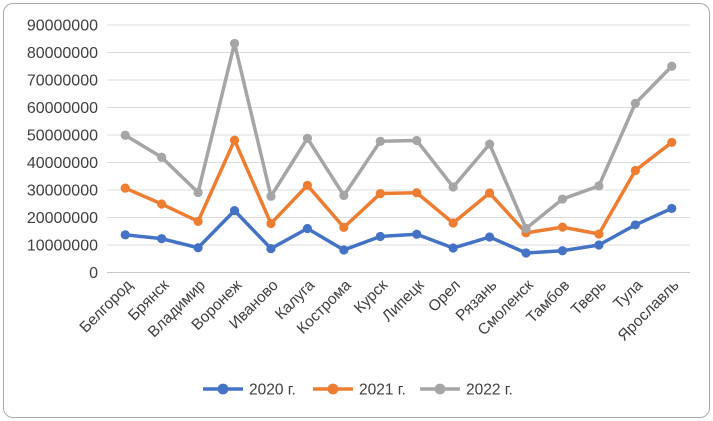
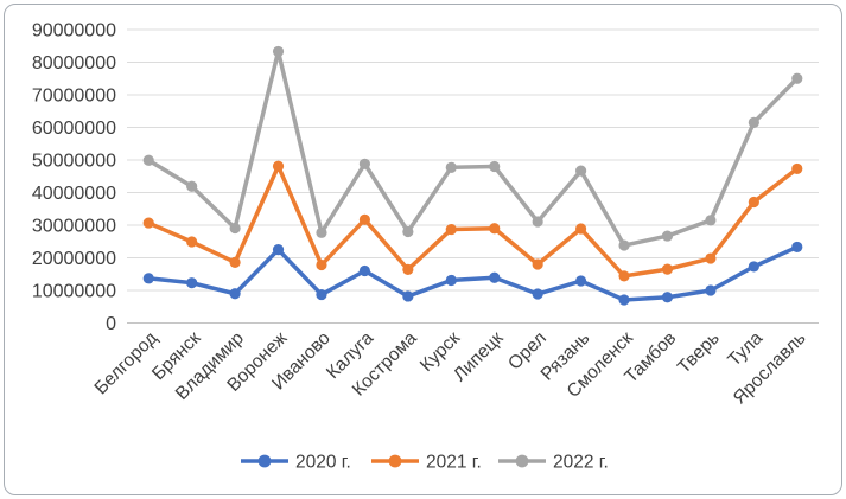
2022 г./Смоленск: 16000000 -> 24000000
2021 г./Тверь: 14000000 -> 20000000
